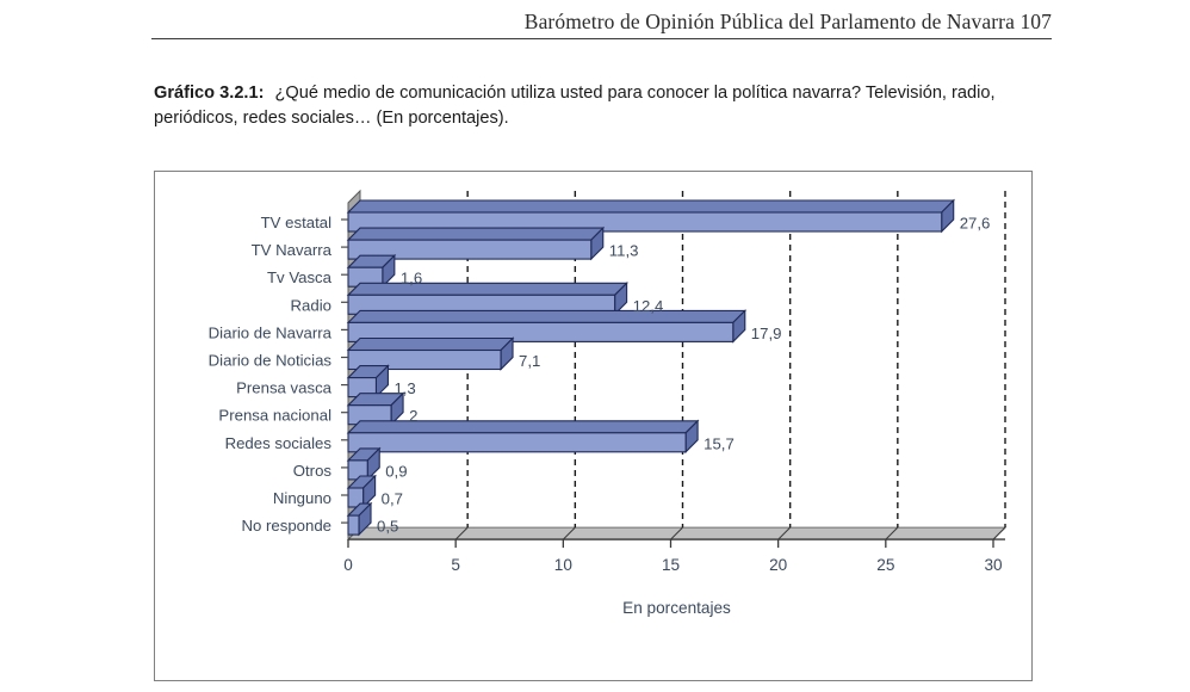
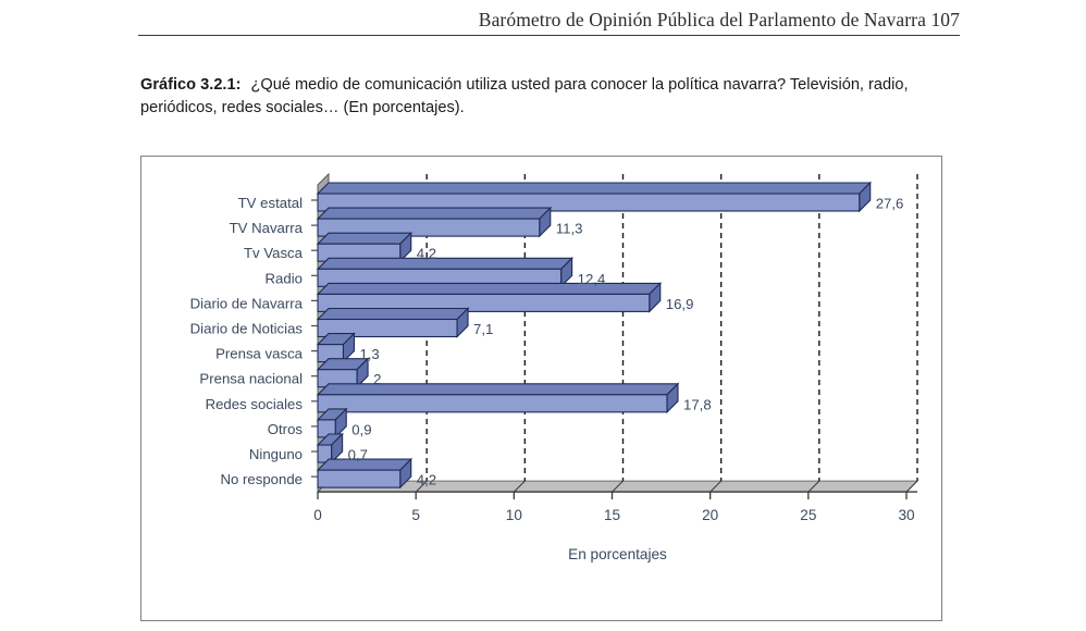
Tv Vasca: 1,6 -> 4,2
Diario de Navarra: 17,9 -> 16,9
Redes sociales: 15,7 -> 17,8
No responde: 0,5 -> 4,2
